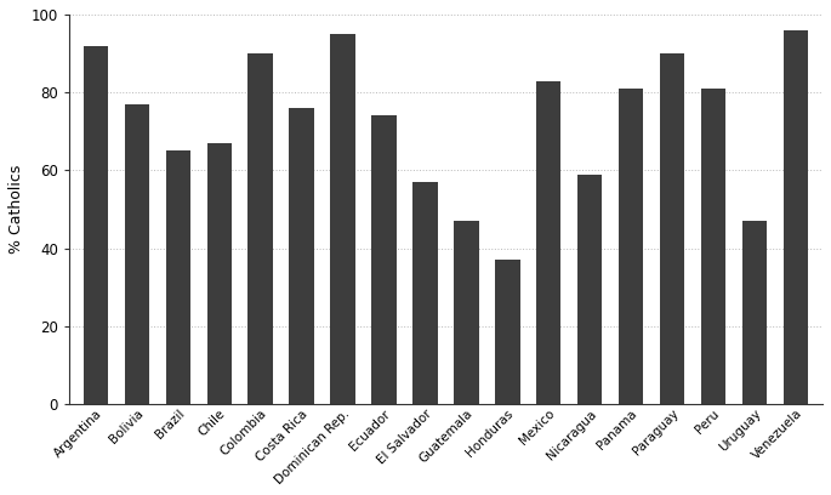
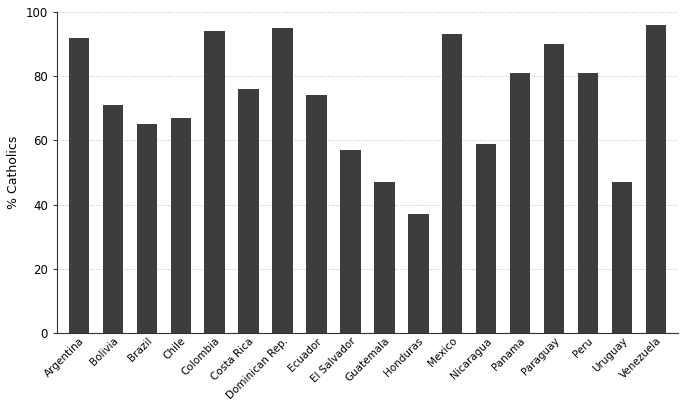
Bolivia: 77 -> 71
Colombia: 90 -> 94
Mexico: 83 -> 93
